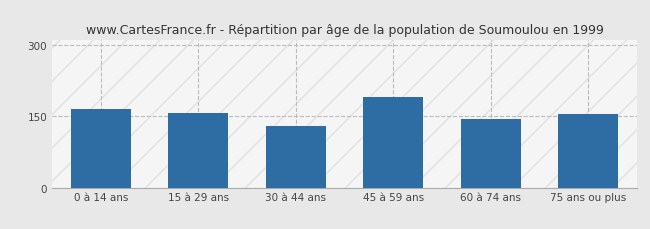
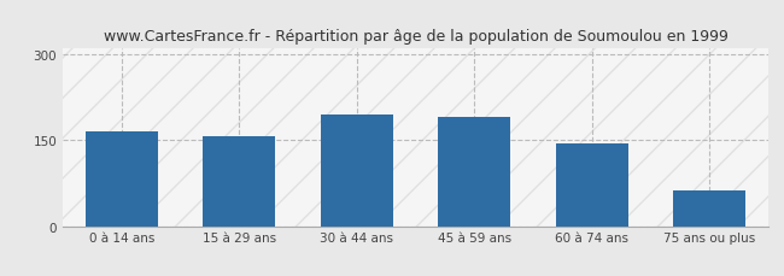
30 à 44 ans: 130 -> 195
75 ans ou plus: 155 -> 62
